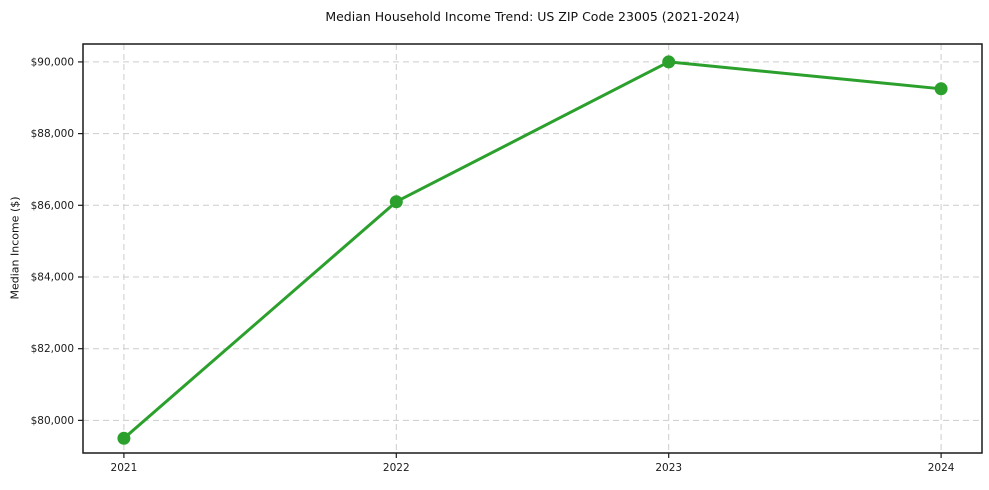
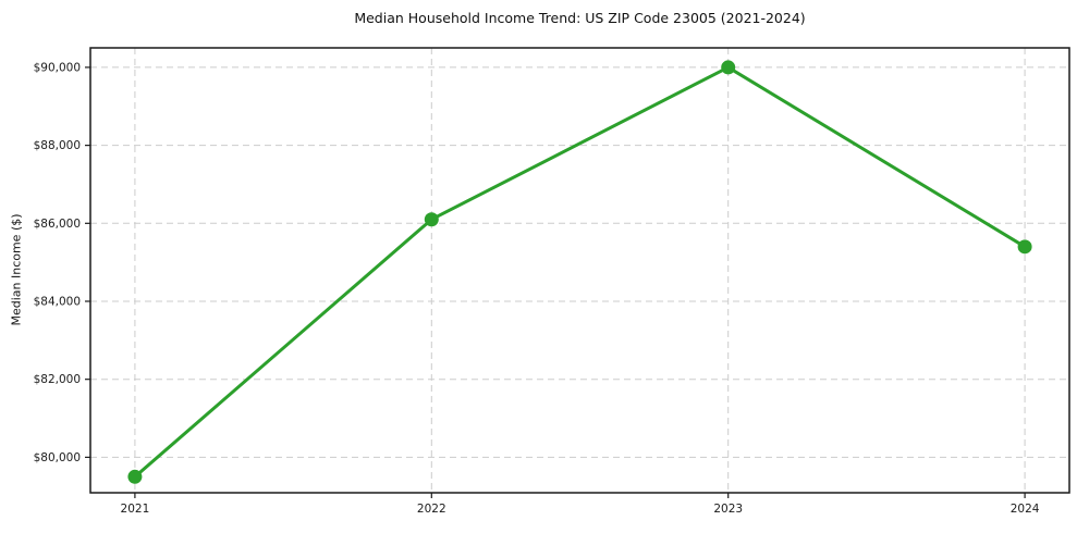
2024: $89200 -> $85400
